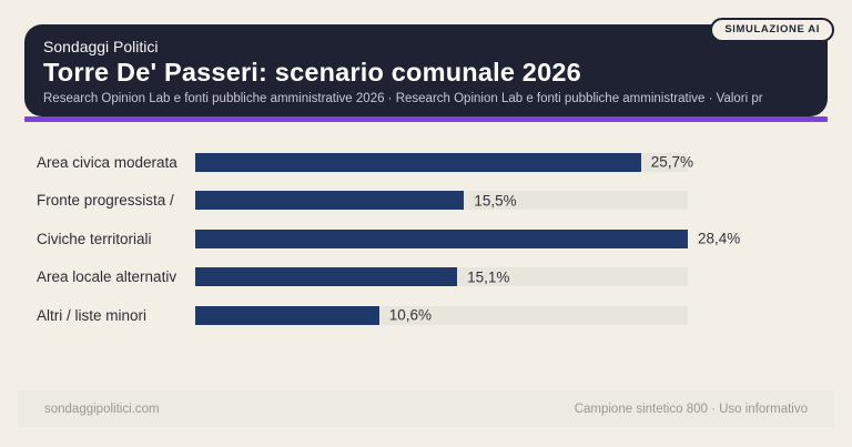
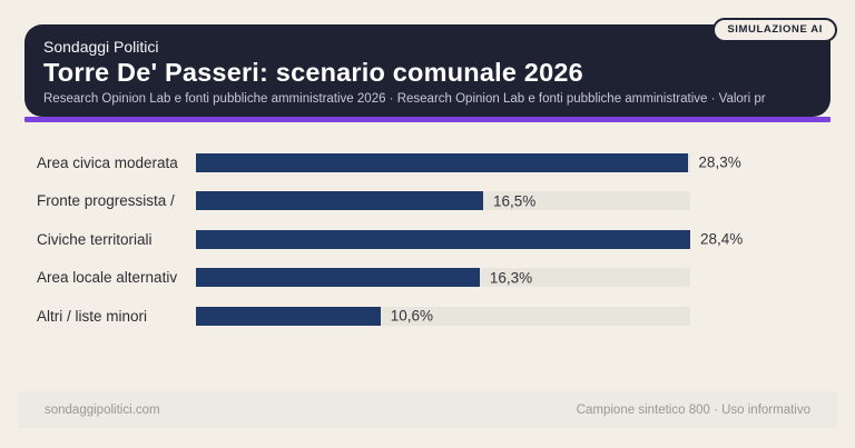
Area civica moderata: 25,7% -> 28,3%
Fronte progressista /: 15,5% -> 16,5%
Area locale alternativ: 15,1% -> 16,3%
